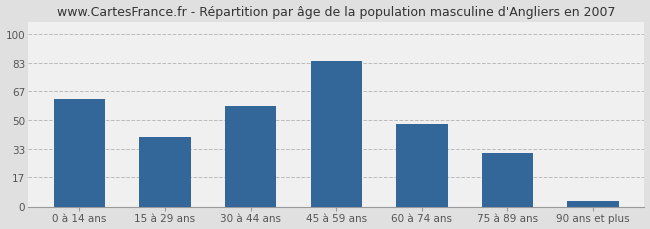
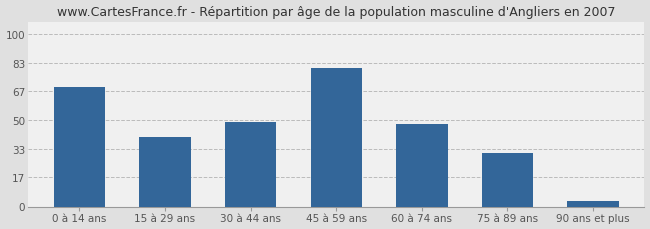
0 à 14 ans: 62 -> 69
30 à 44 ans: 58 -> 49
45 à 59 ans: 84 -> 80
